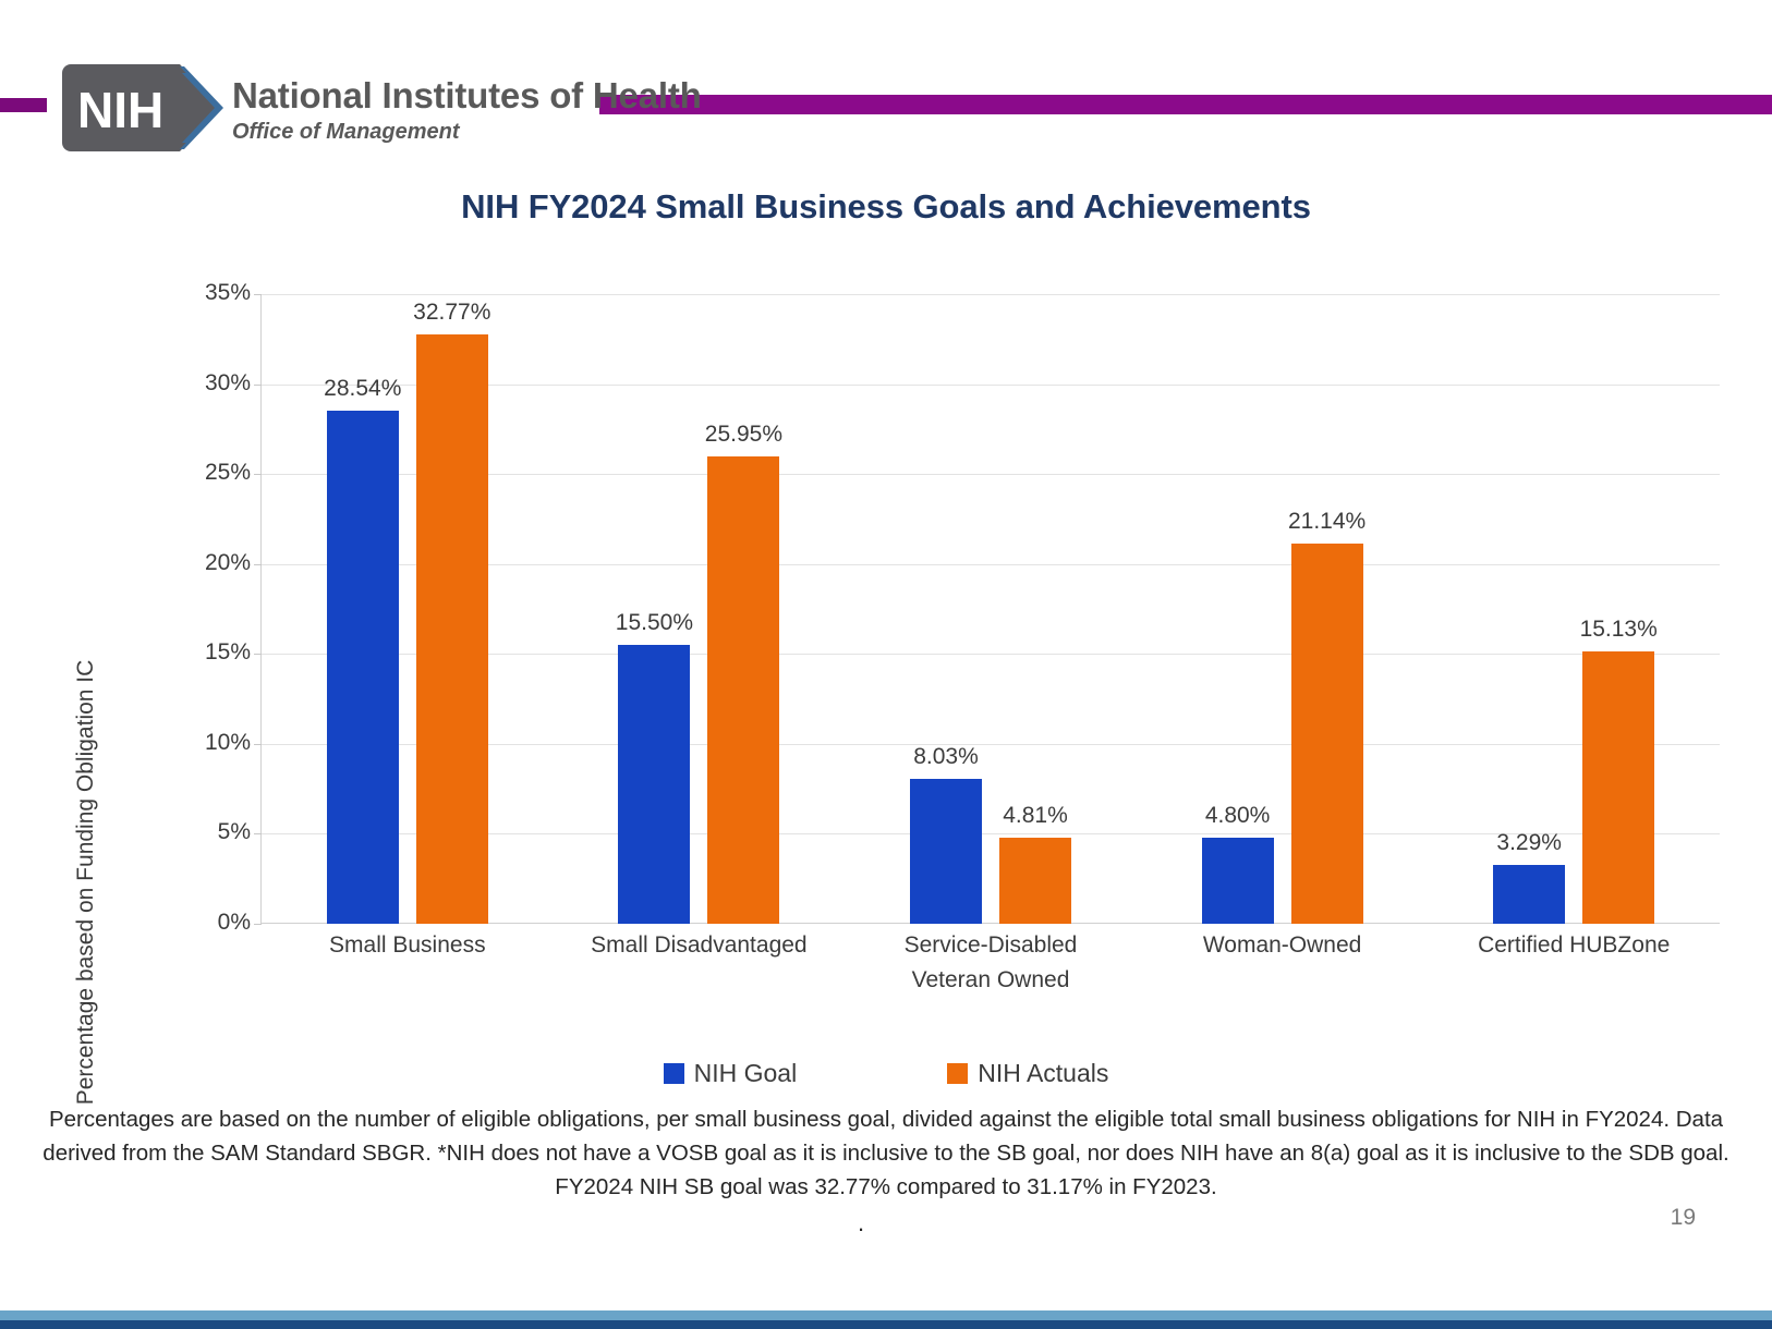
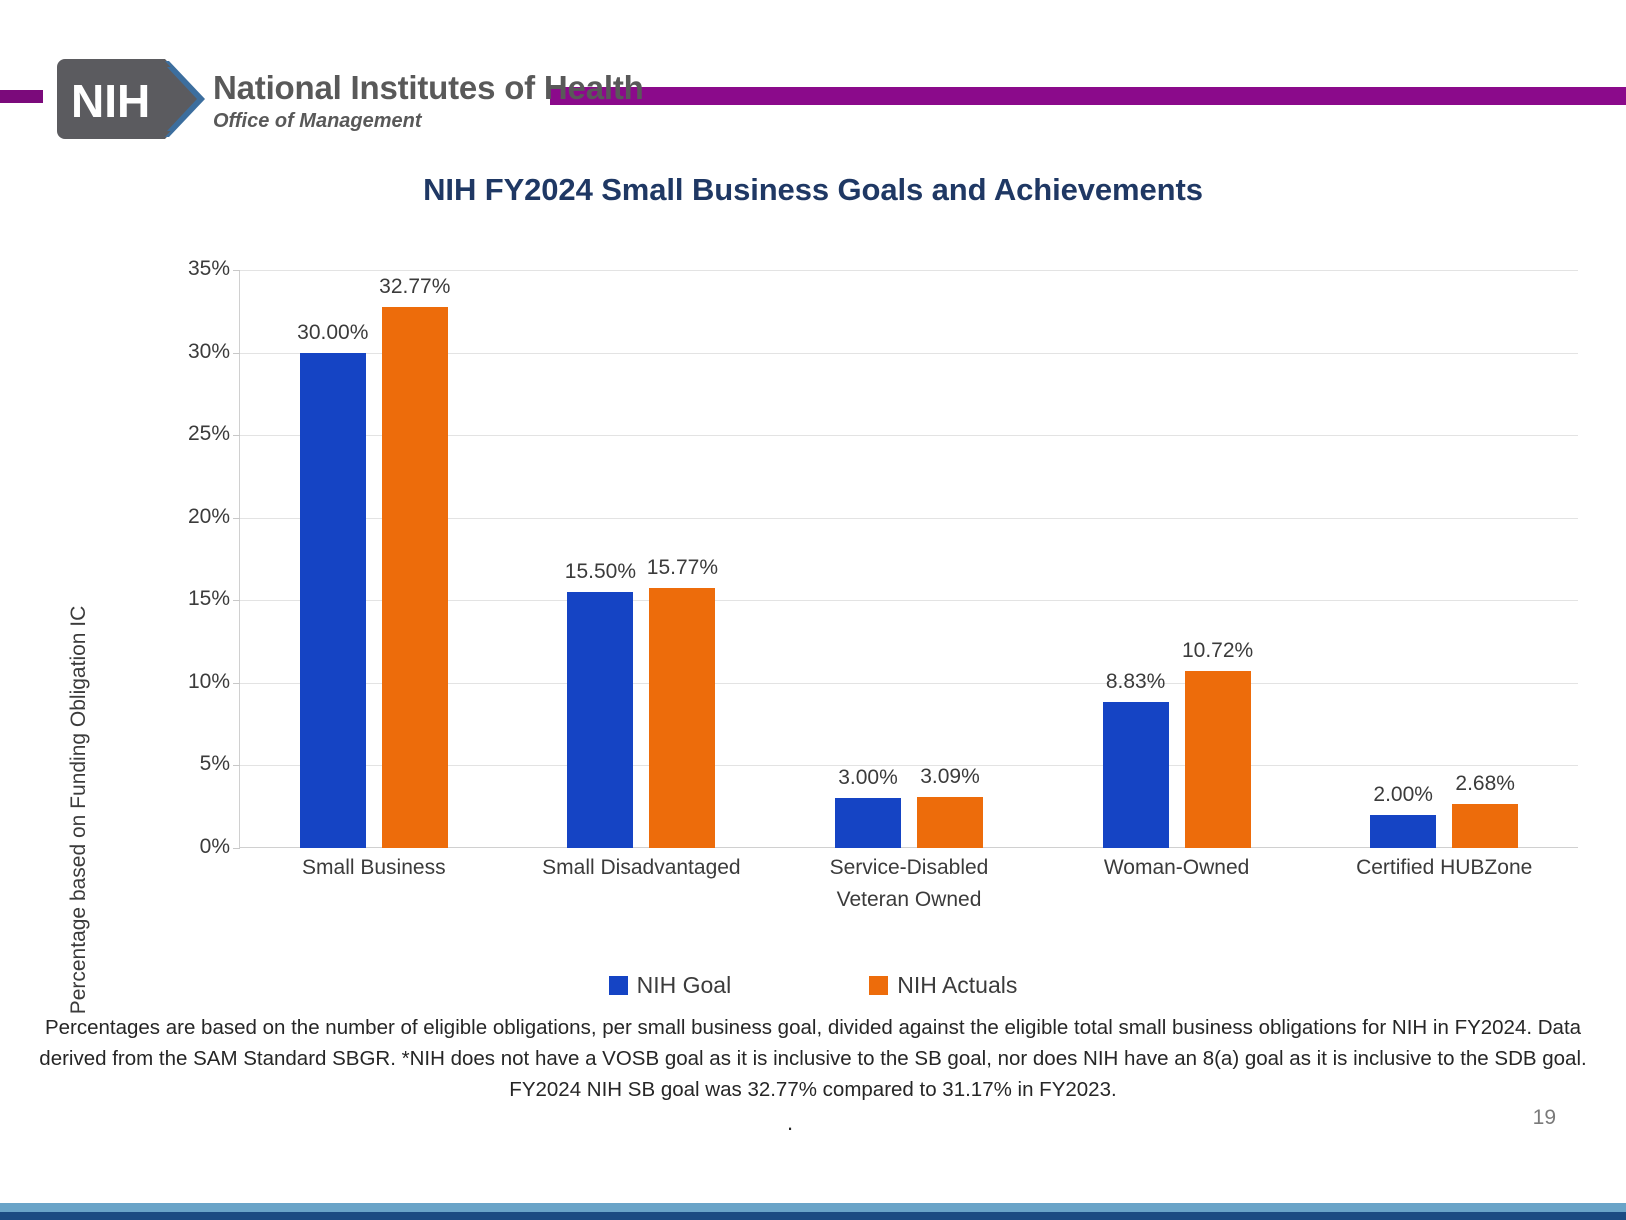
NIH Goal/Small Business: 28.54% -> 30.00%
NIH Actuals/Small Disadvantaged: 25.95% -> 15.77%
NIH Goal/Service-Disabled Veteran Owned: 8.03% -> 3.00%
NIH Actuals/Service-Disabled Veteran Owned: 4.81% -> 3.09%
NIH Goal/Woman-Owned: 4.80% -> 8.83%
NIH Actuals/Woman-Owned: 21.14% -> 10.72%
NIH Goal/Certified HUBZone: 3.29% -> 2.00%
NIH Actuals/Certified HUBZone: 15.13% -> 2.68%
